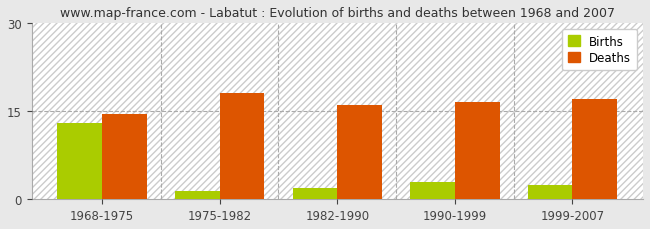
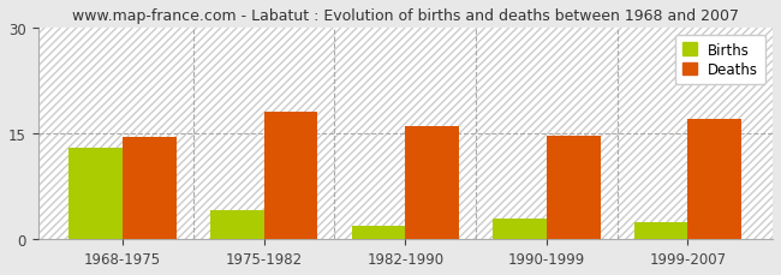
Births/1975-1982: 1.5 -> 4.2
Deaths/1990-1999: 16.5 -> 14.6
